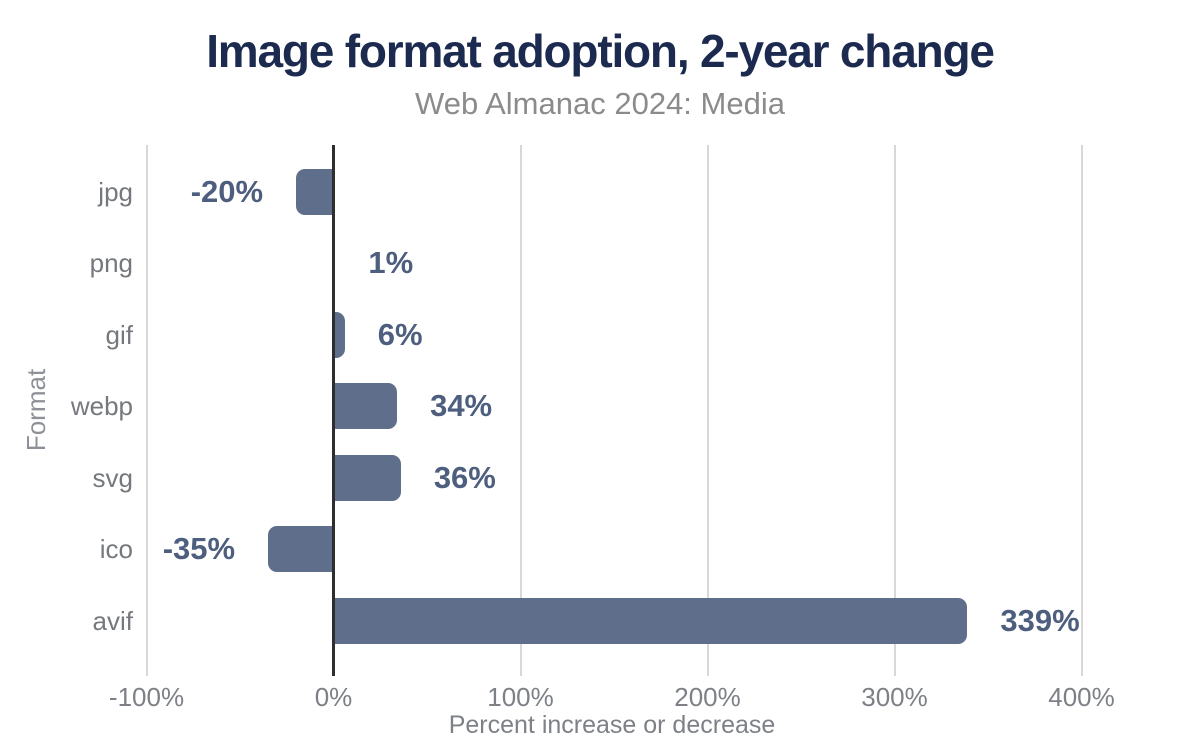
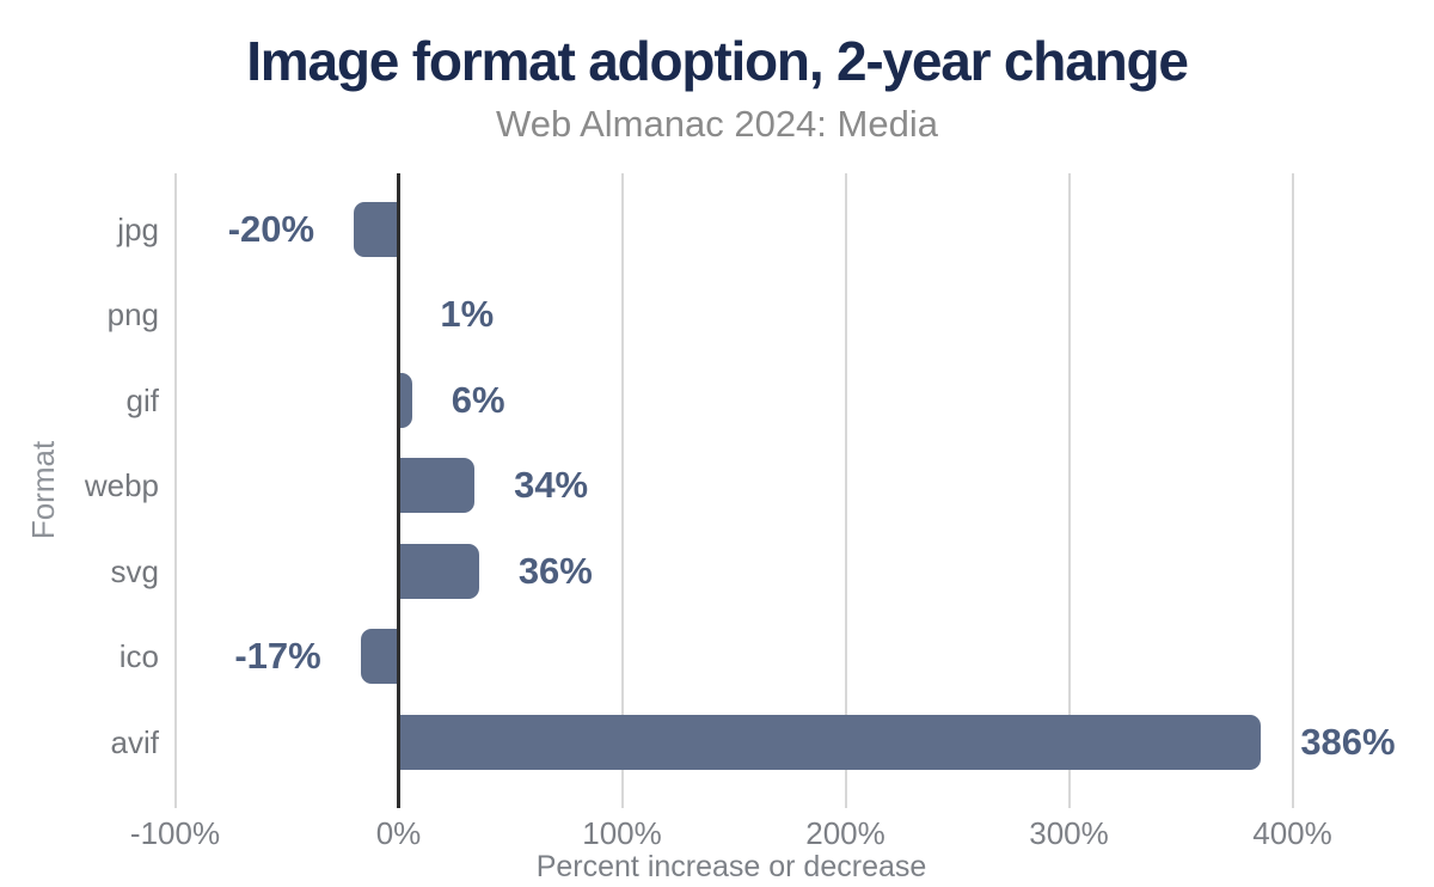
ico: -35% -> -17%
avif: 339% -> 386%
